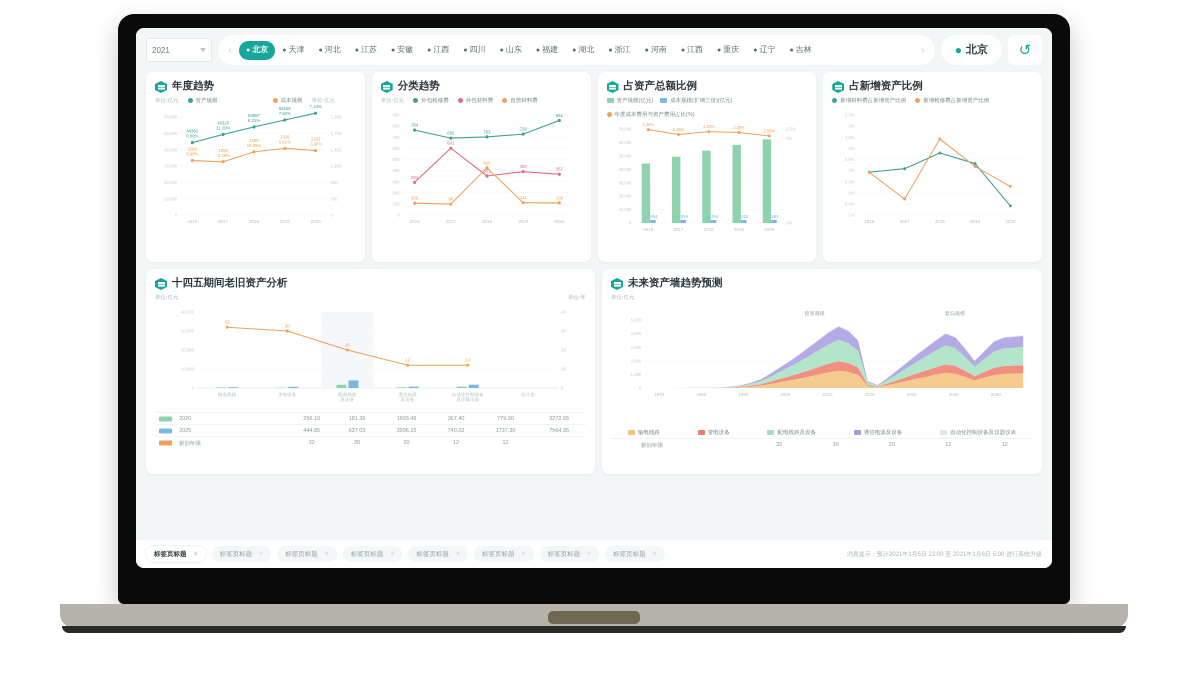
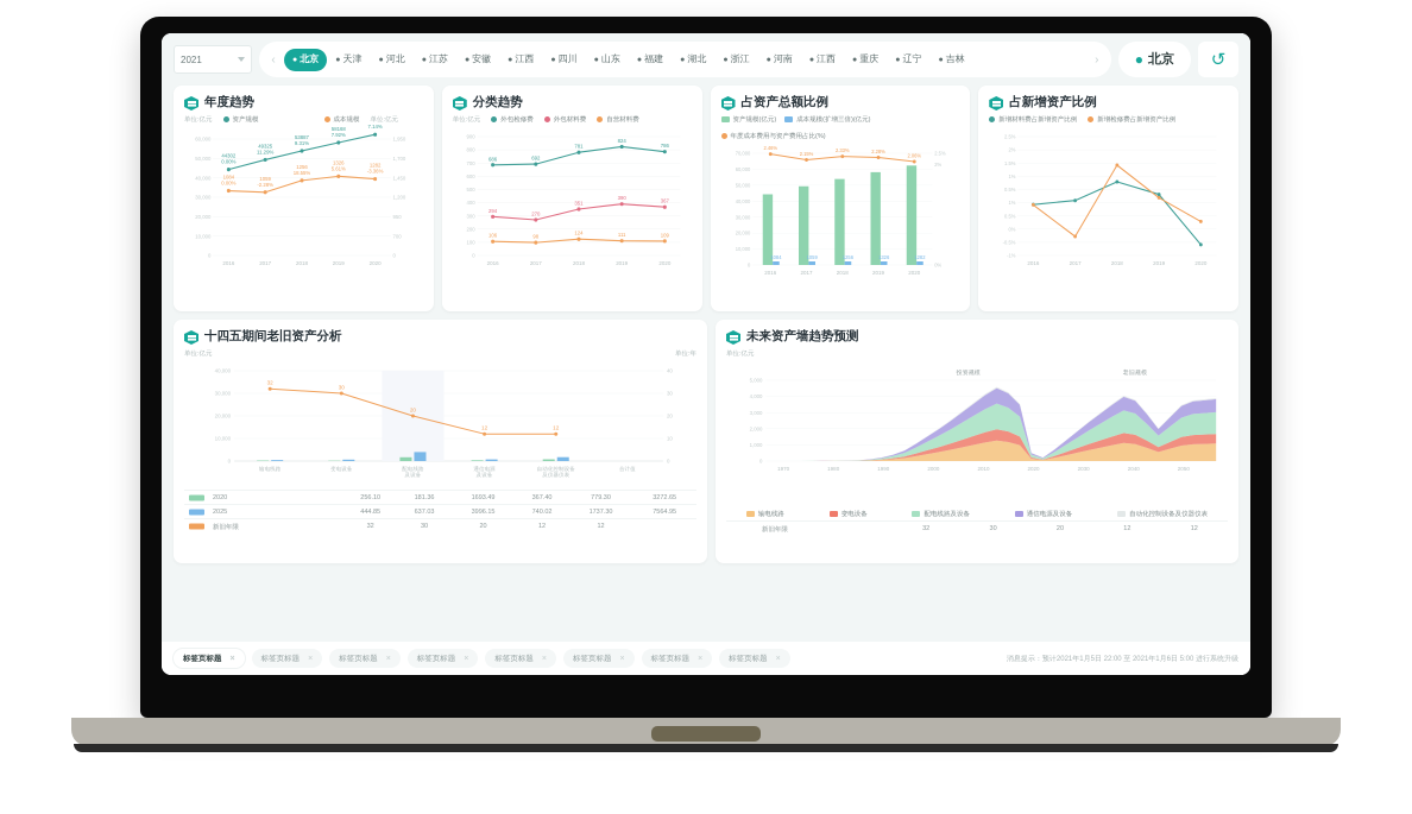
分类趋势/外包检修费/2016: 764 -> 686
分类趋势/外包材料费/2017: 601 -> 270
分类趋势/外包检修费/2018: 703 -> 781
分类趋势/自营材料费/2018: 425 -> 124
分类趋势/外包检修费/2019: 728 -> 824
分类趋势/外包检修费/2020: 851 -> 786
